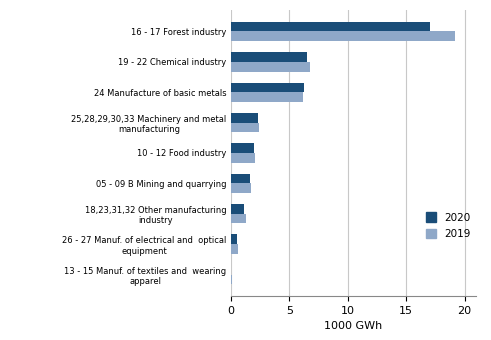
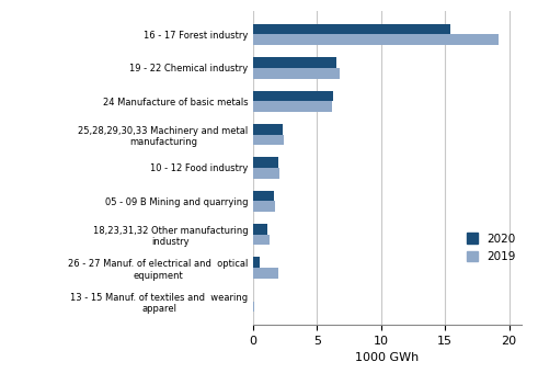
2020/16 - 17 Forest industry: 17.0 -> 15.4
2019/26 - 27 Manuf. of electrical and optical equipment: 0.7 -> 2.0
